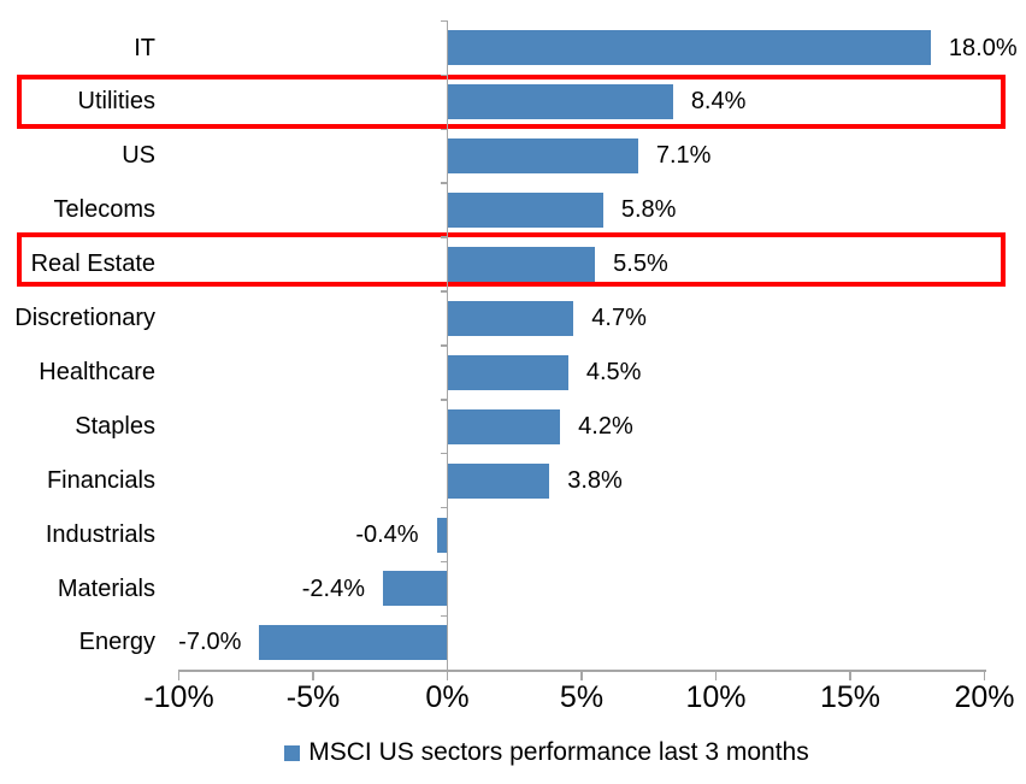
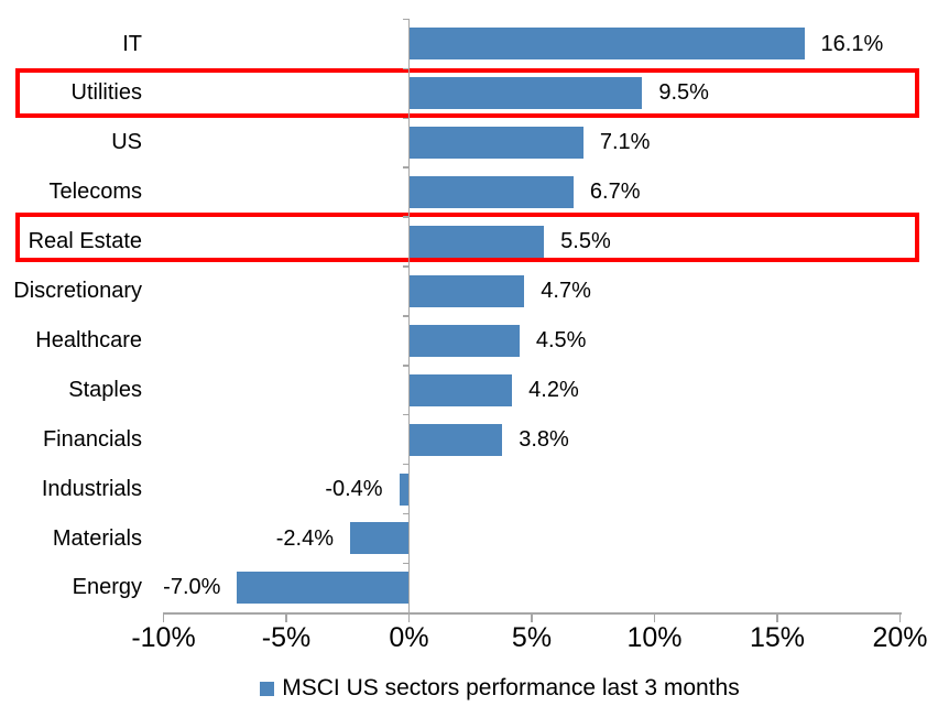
IT: 18.0% -> 16.1%
Utilities: 8.4% -> 9.5%
Telecoms: 5.8% -> 6.7%
